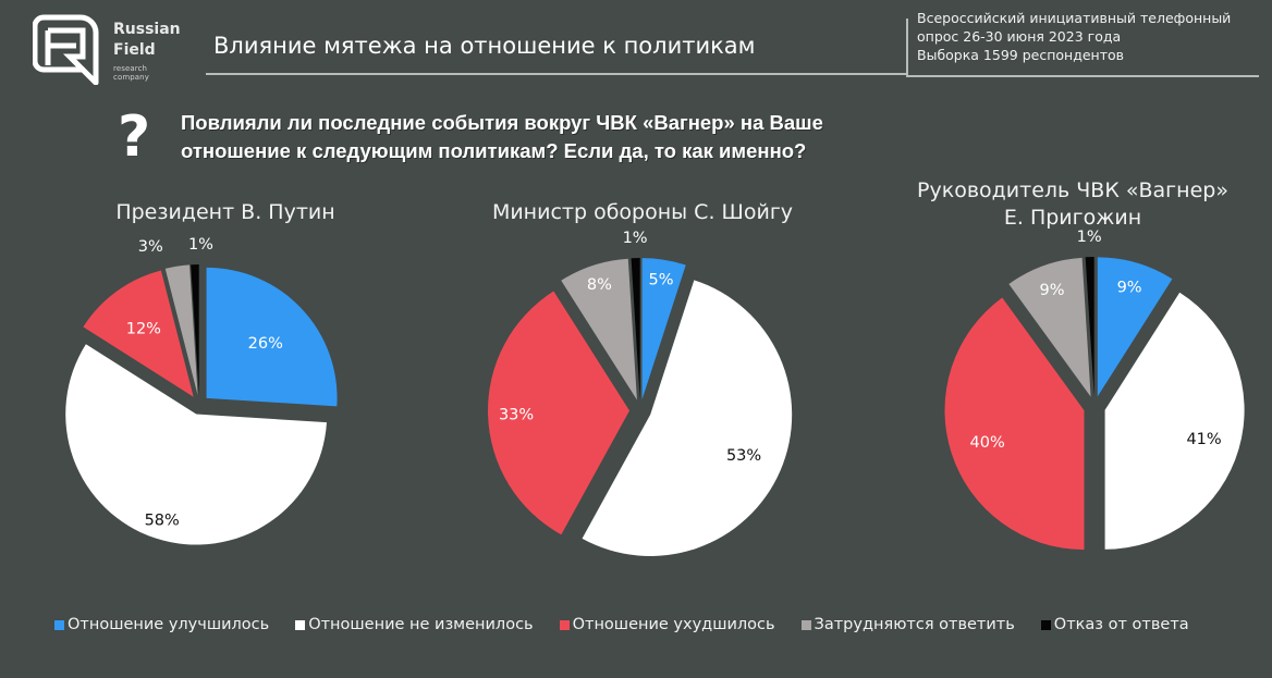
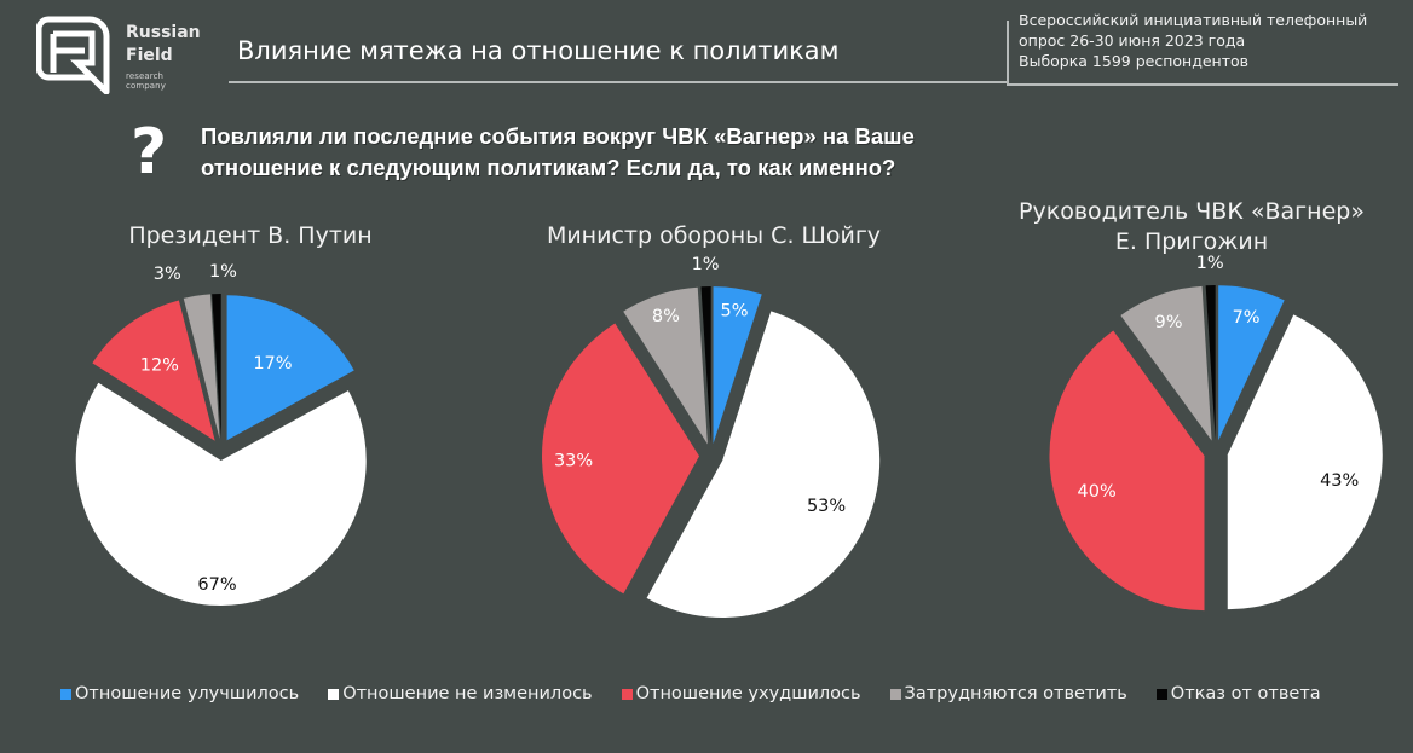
Президент В. Путин/Отношение улучшилось: 26% -> 17%
Президент В. Путин/Отношение не изменилось: 58% -> 67%
Руководитель ЧВК «Вагнер» Е. Пригожин/Отношение улучшилось: 9% -> 7%
Руководитель ЧВК «Вагнер» Е. Пригожин/Отношение не изменилось: 41% -> 43%
